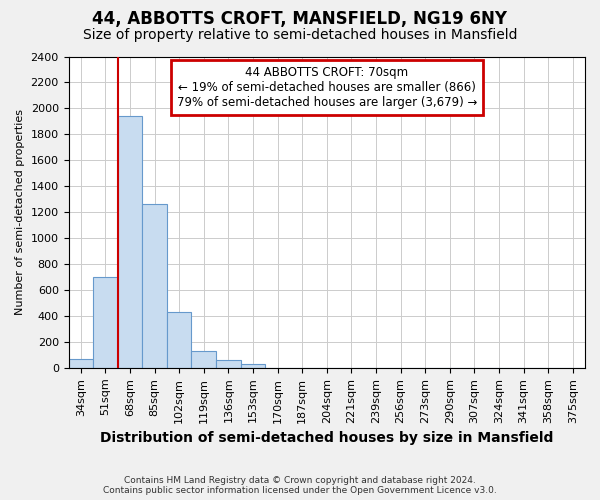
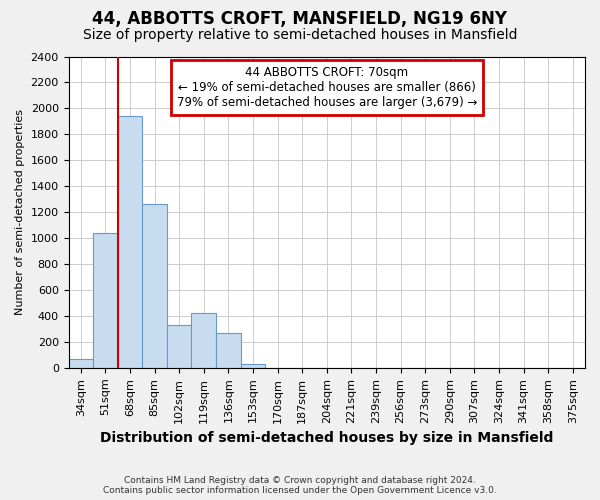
51sqm: 700 -> 1040
102sqm: 430 -> 330
119sqm: 130 -> 420
136sqm: 60 -> 270
